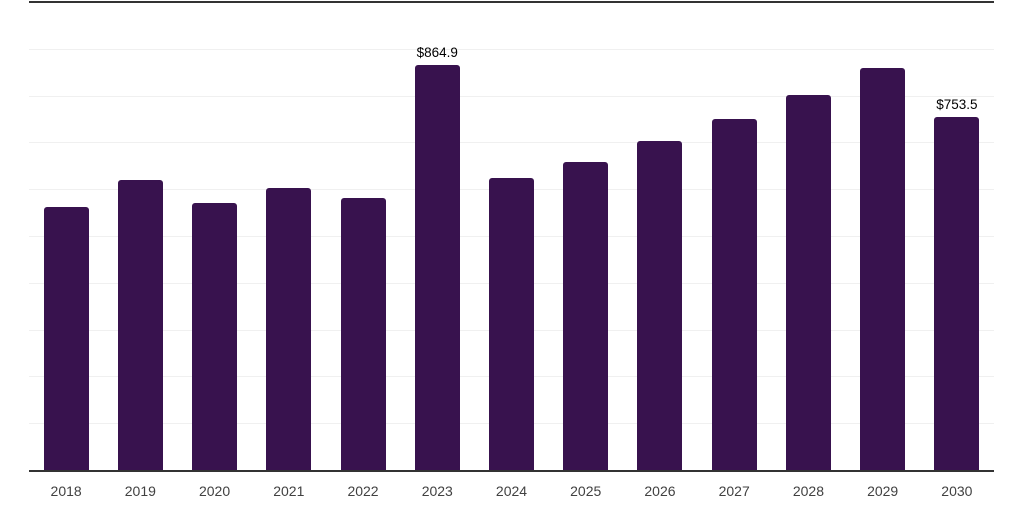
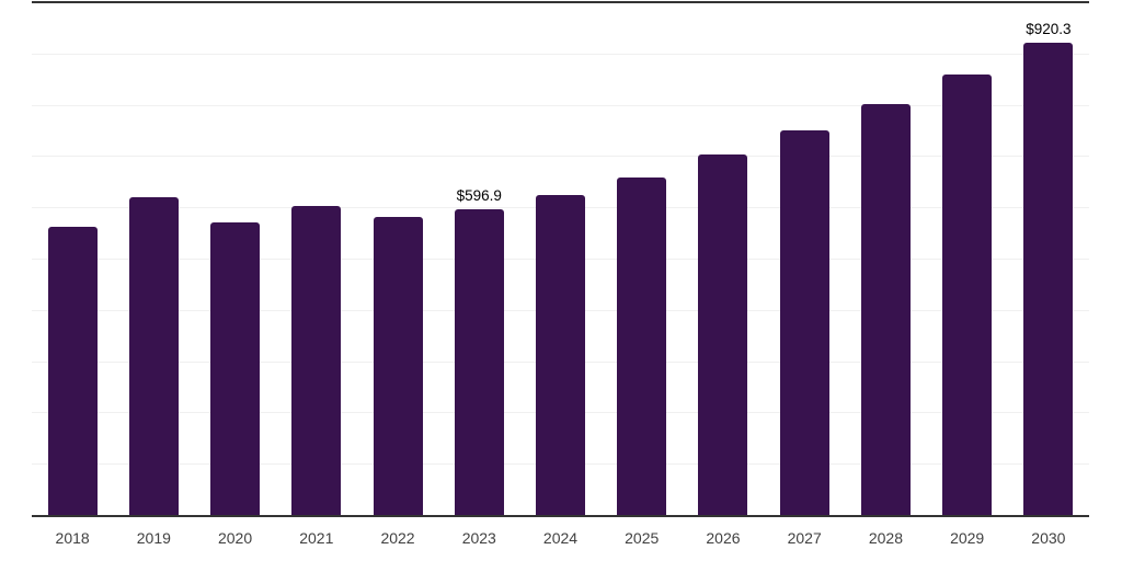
2023: $864.9 -> $596.9
2030: $753.5 -> $920.3
